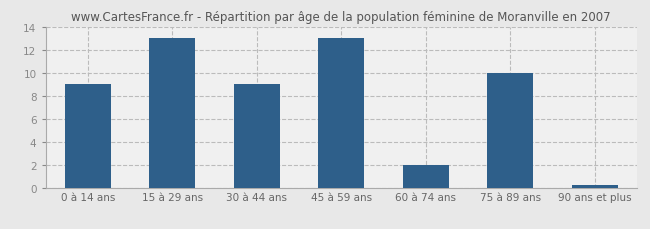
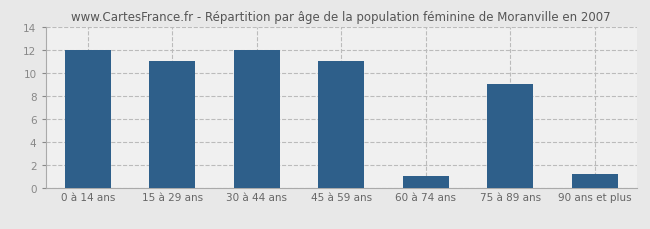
0 à 14 ans: 9.0 -> 12.0
15 à 29 ans: 13.0 -> 11.0
30 à 44 ans: 9.0 -> 12.0
45 à 59 ans: 13.0 -> 11.0
60 à 74 ans: 2.0 -> 1.0
75 à 89 ans: 10.0 -> 9.0
90 ans et plus: 0.2 -> 1.2
